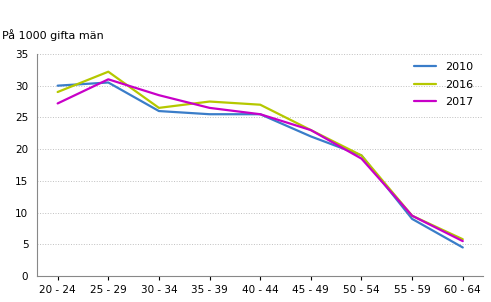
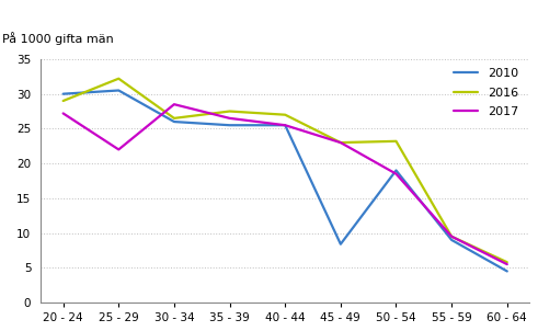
2017/25 - 29: 31.0 -> 22.0
2010/45 - 49: 22.0 -> 8.4
2016/50 - 54: 19.0 -> 23.2
